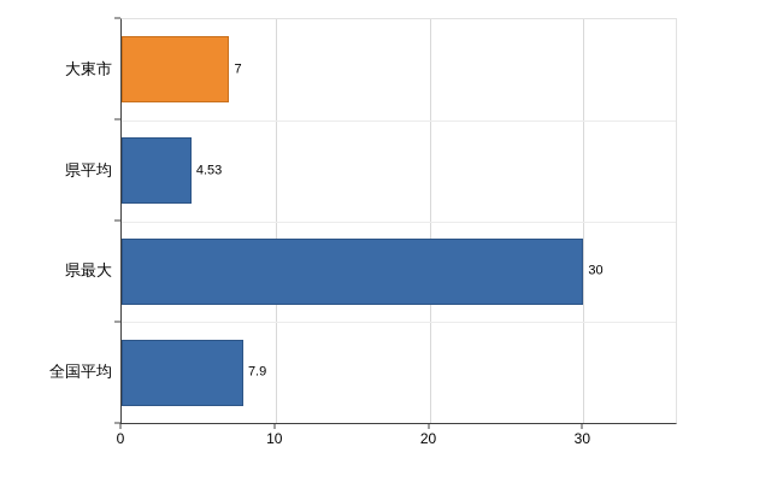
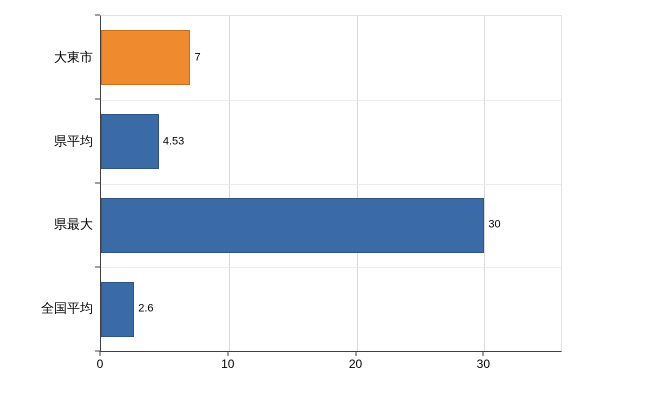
全国平均: 7.9 -> 2.6
